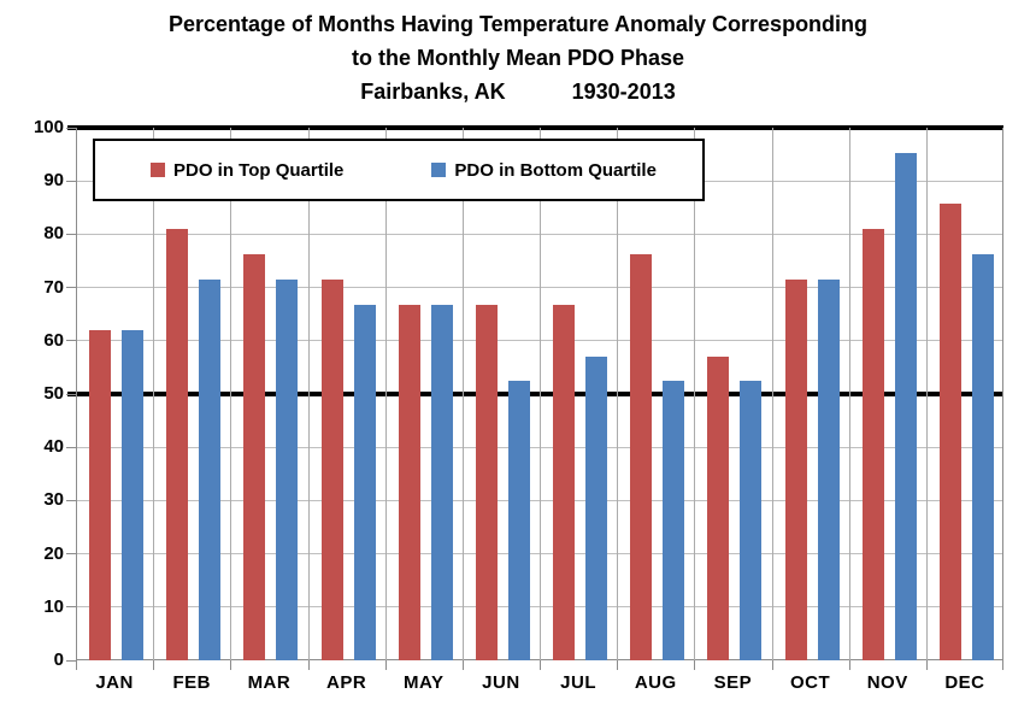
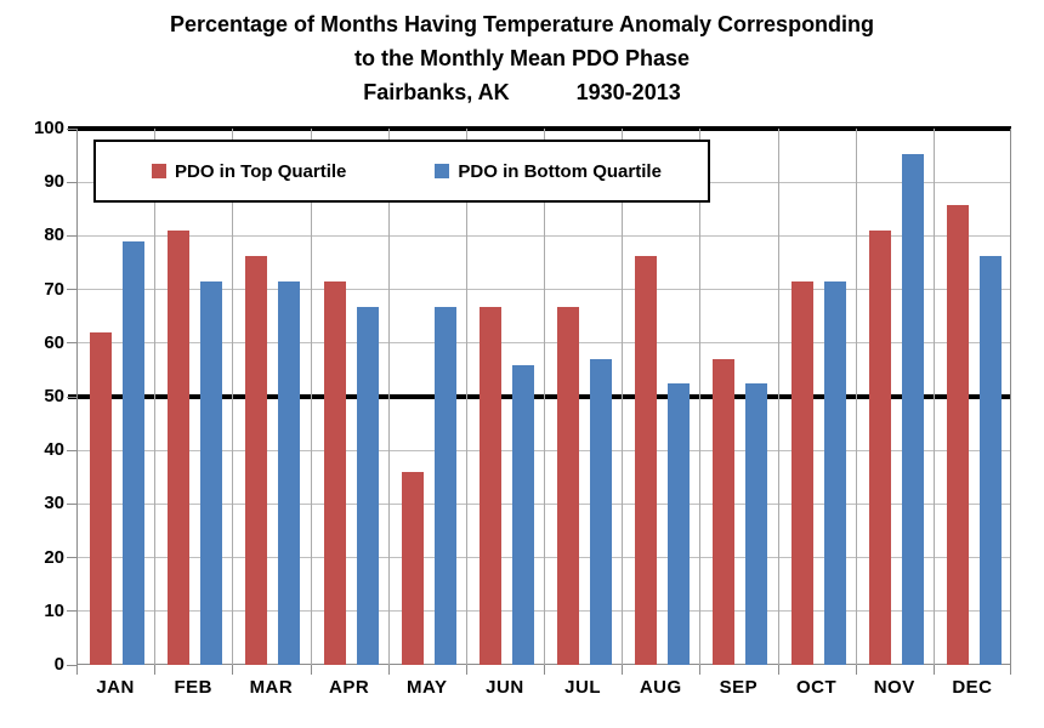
PDO in Bottom Quartile/JAN: 62 -> 79
PDO in Top Quartile/MAY: 67 -> 36
PDO in Bottom Quartile/JUN: 52 -> 56
